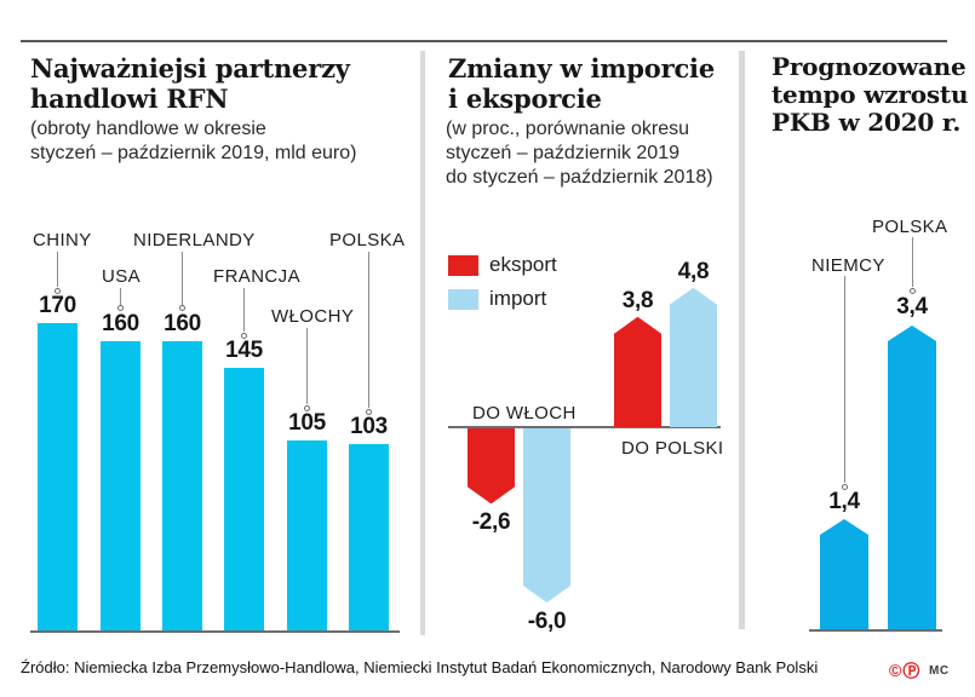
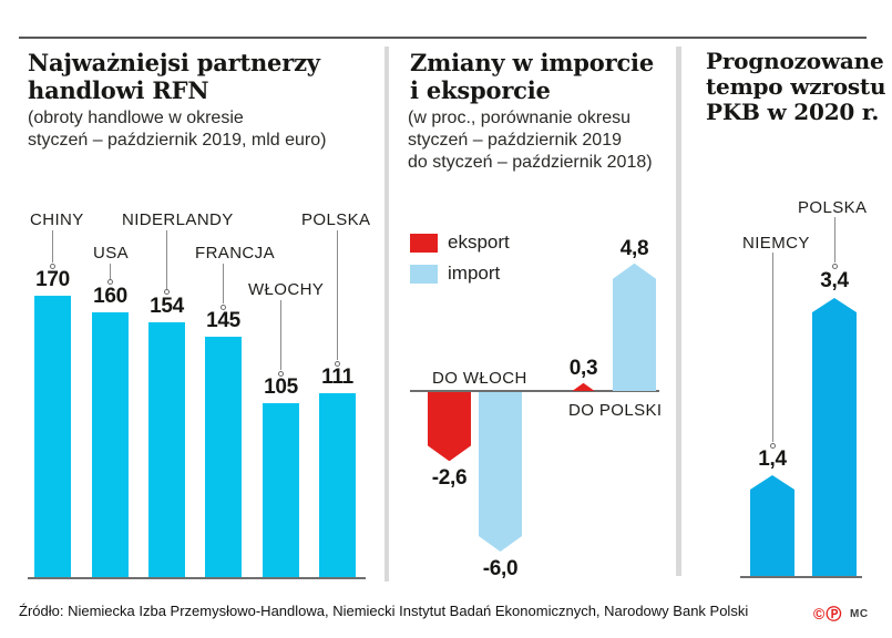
Najważniejsi partnerzy handlowi RFN/NIDERLANDY: 160 -> 154
Najważniejsi partnerzy handlowi RFN/POLSKA: 103 -> 111
Zmiany w imporcie i eksporcie/eksport/DO POLSKI: 3,8 -> 0,3
